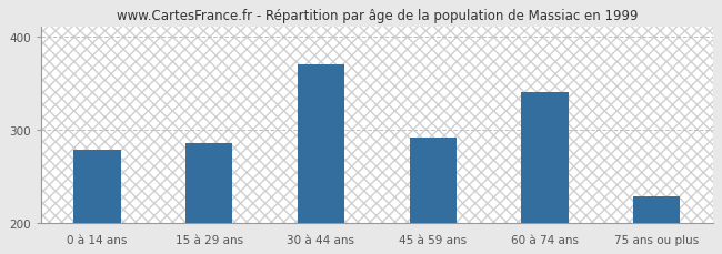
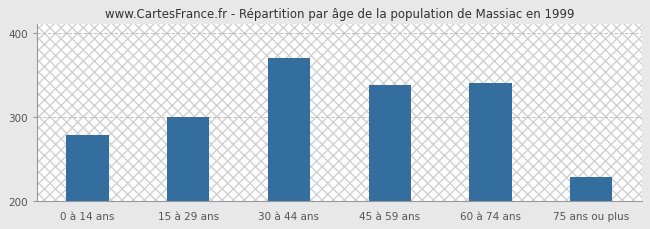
15 à 29 ans: 286 -> 300
45 à 59 ans: 292 -> 338
